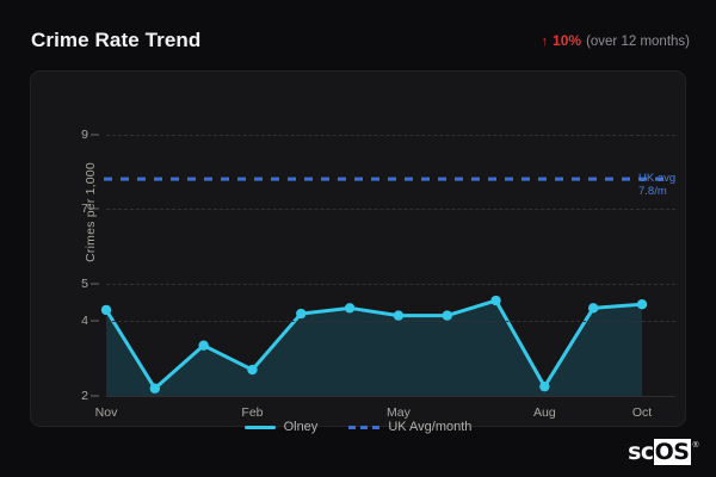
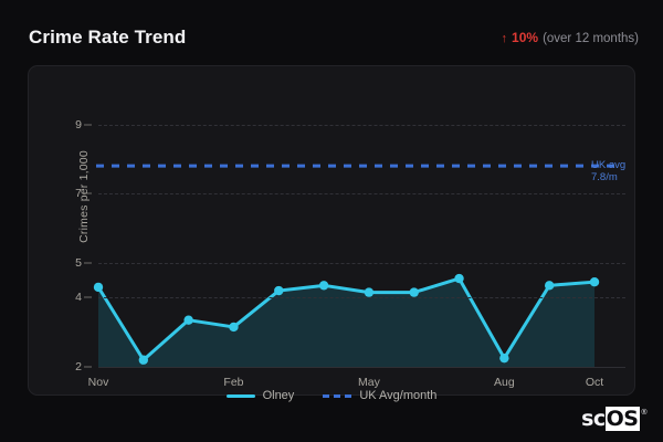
Olney/Feb: 2.7 -> 3.1
